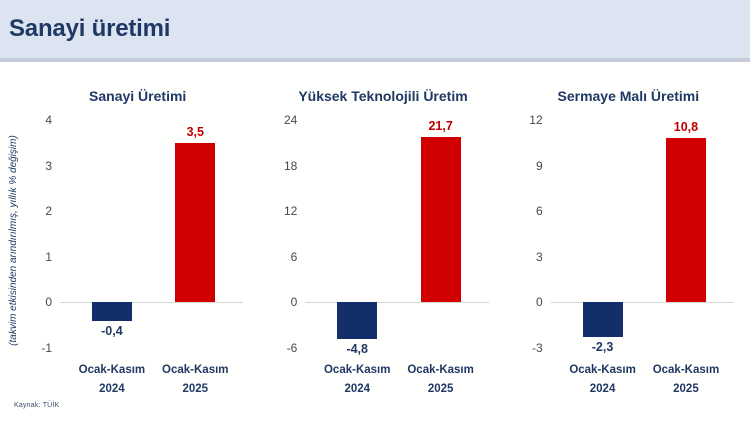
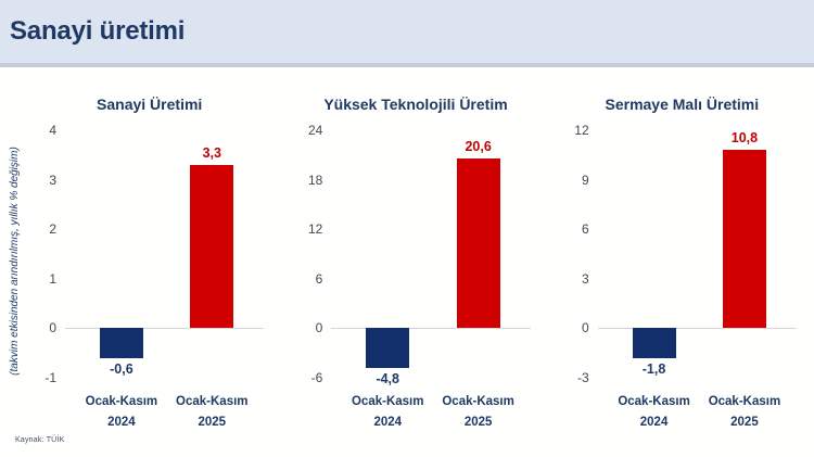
Sanayi Üretimi/Ocak-Kasım 2024: -0,4 -> -0,6
Sanayi Üretimi/Ocak-Kasım 2025: 3,5 -> 3,3
Yüksek Teknolojili Üretim/Ocak-Kasım 2025: 21,7 -> 20,6
Sermaye Malı Üretimi/Ocak-Kasım 2024: -2,3 -> -1,8
